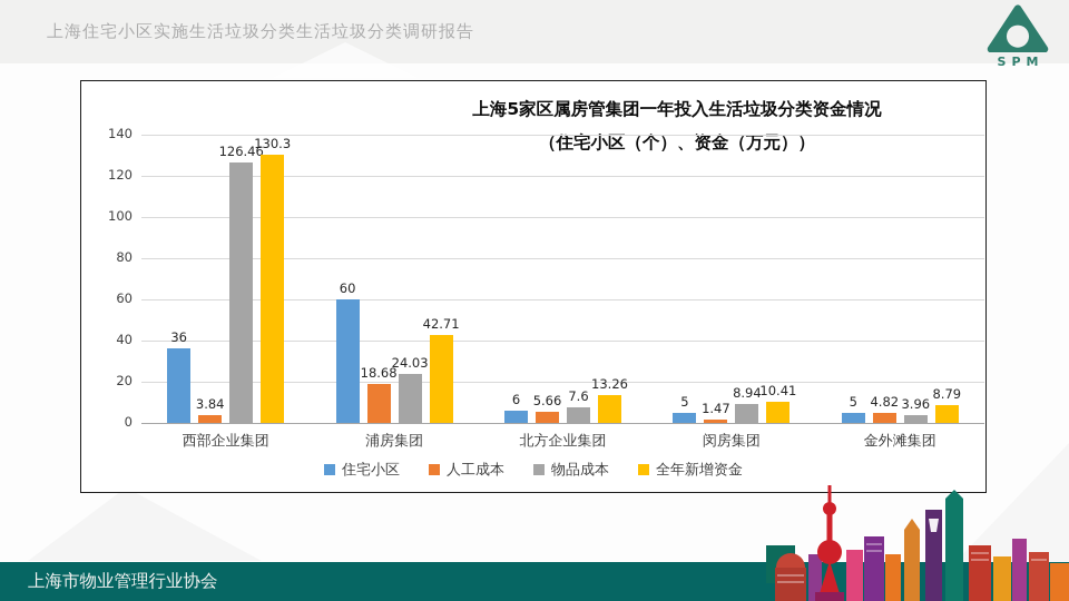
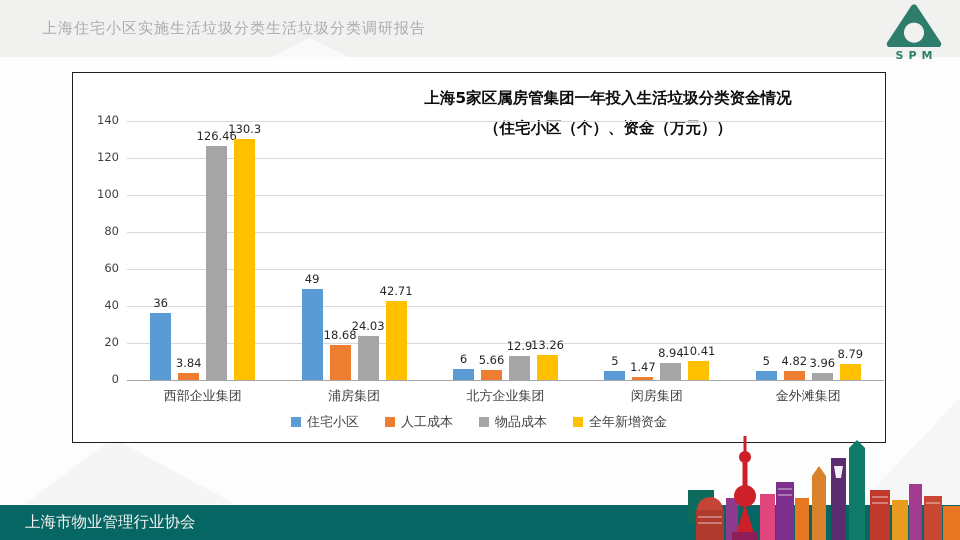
住宅小区/浦房集团: 60 -> 49
物品成本/北方企业集团: 7.6 -> 12.9
